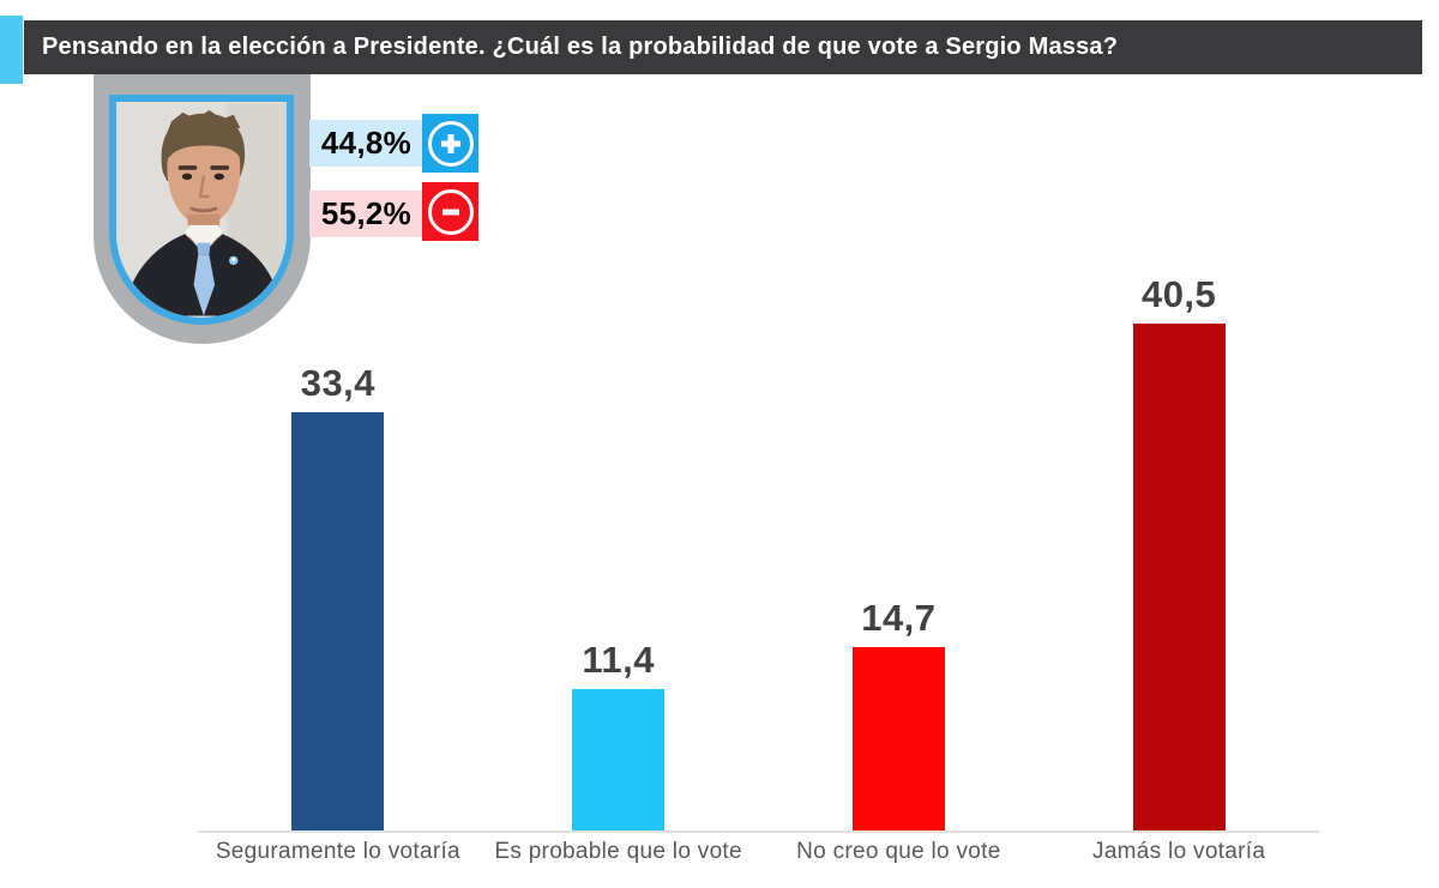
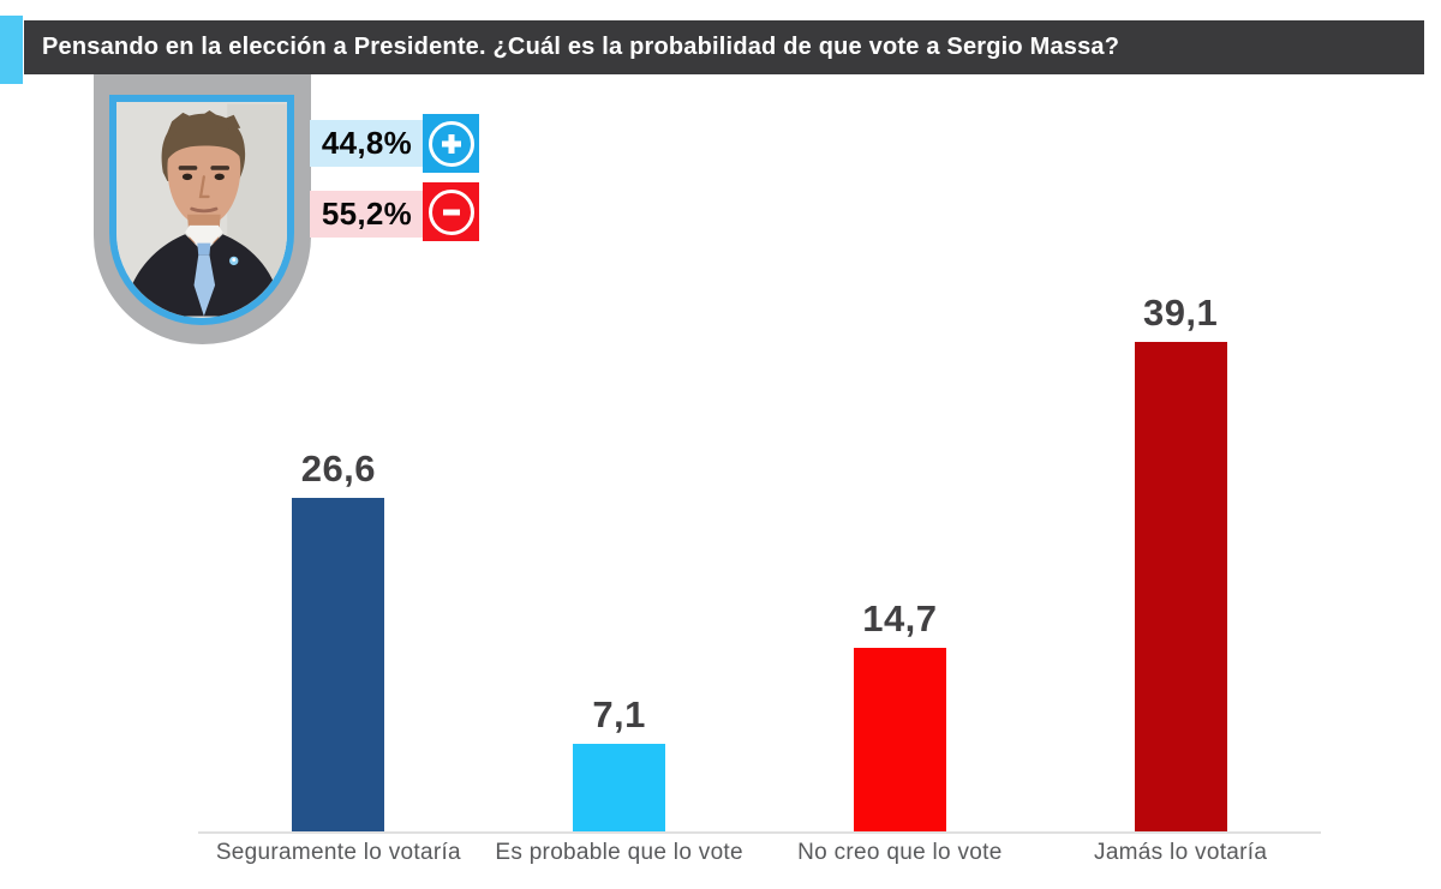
Seguramente lo votaría: 33,4 -> 26,6
Es probable que lo vote: 11,4 -> 7,1
Jamás lo votaría: 40,5 -> 39,1
